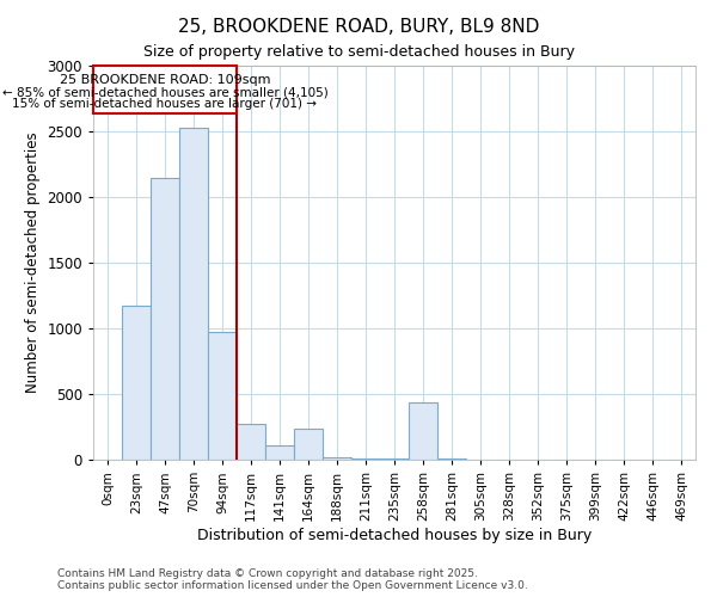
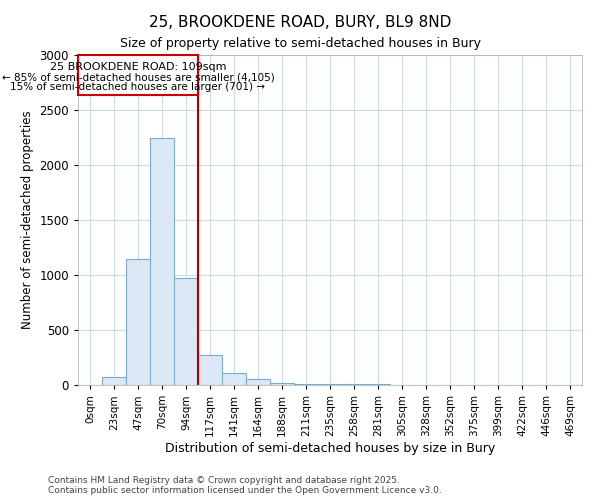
23sqm: 1170 -> 70
47sqm: 2150 -> 1150
70sqm: 2530 -> 2250
164sqm: 240 -> 60
258sqm: 440 -> 10
